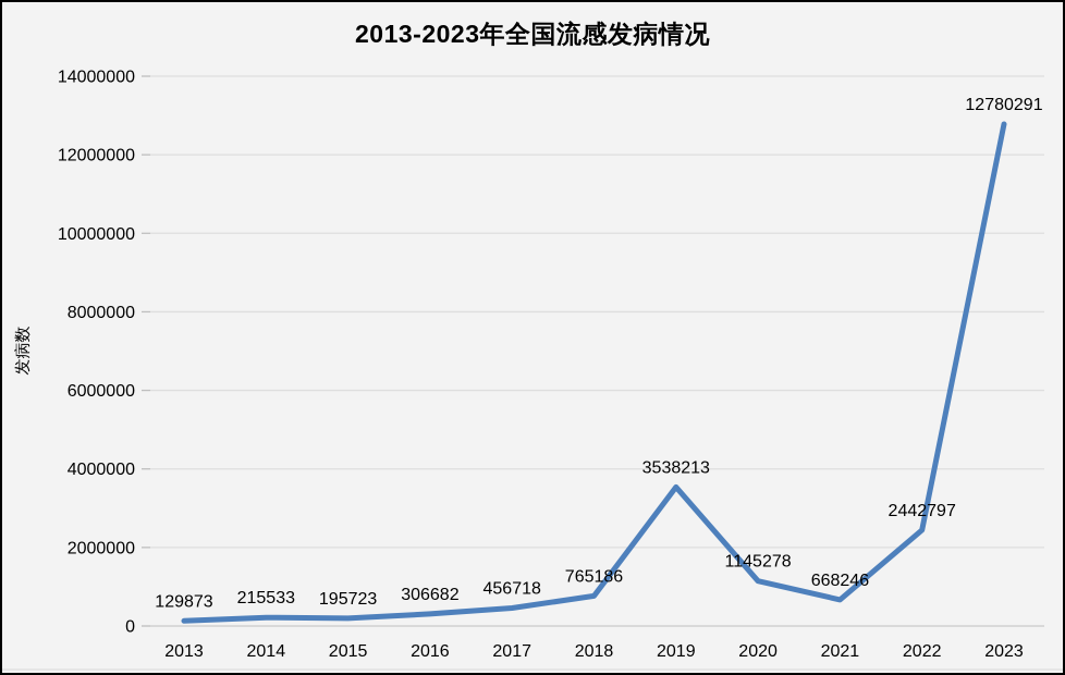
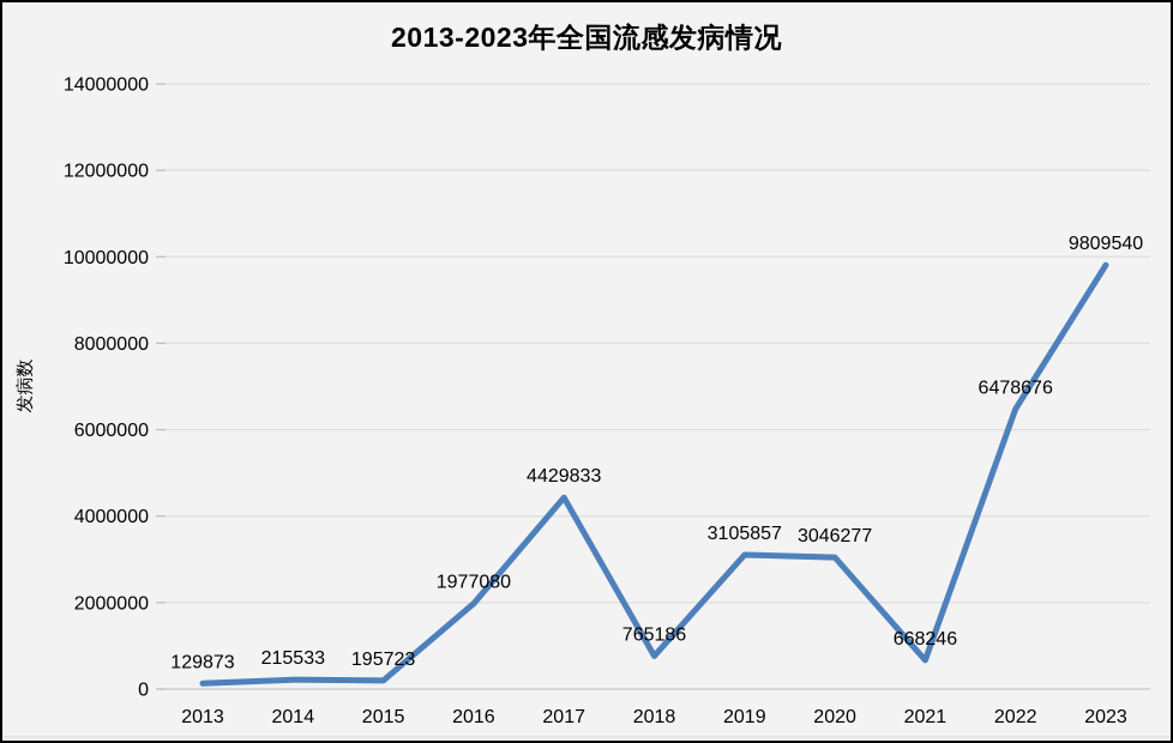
2016: 306682 -> 1977080
2017: 456718 -> 4429833
2019: 3538213 -> 3105857
2020: 1145278 -> 3046277
2022: 2442797 -> 6478676
2023: 12780291 -> 9809540
